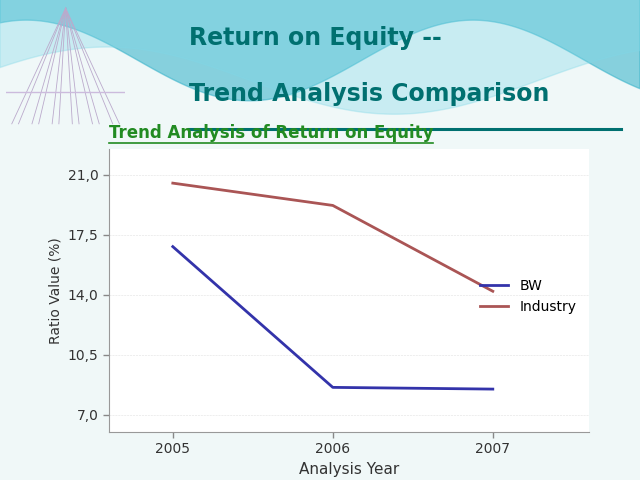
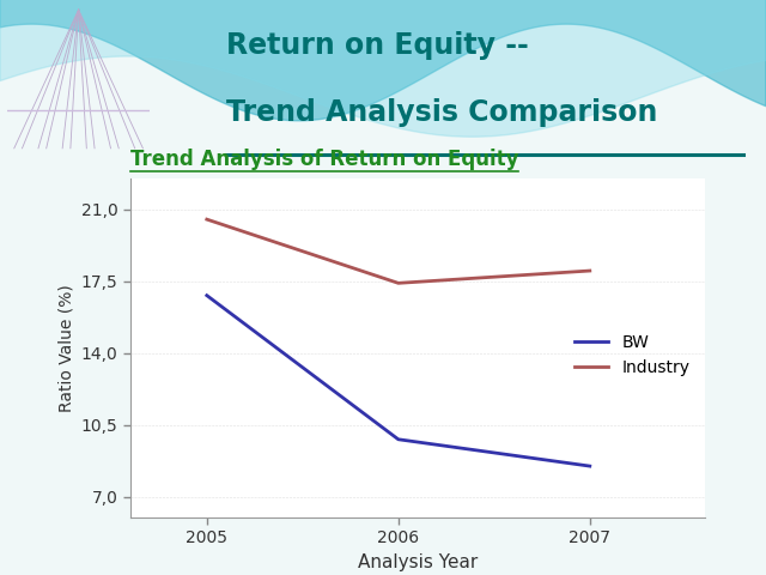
Trend Analysis of Return on Equity/BW/2006: 8,6 -> 9,8
Trend Analysis of Return on Equity/Industry/2006: 19,2 -> 17,4
Trend Analysis of Return on Equity/Industry/2007: 14,2 -> 18,0
